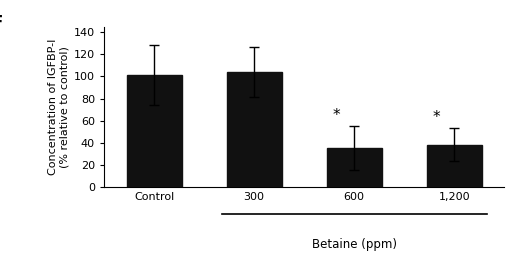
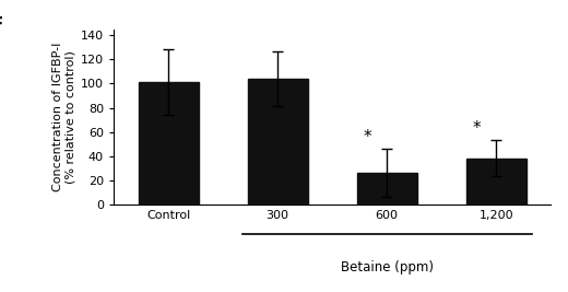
600: 35 -> 26
